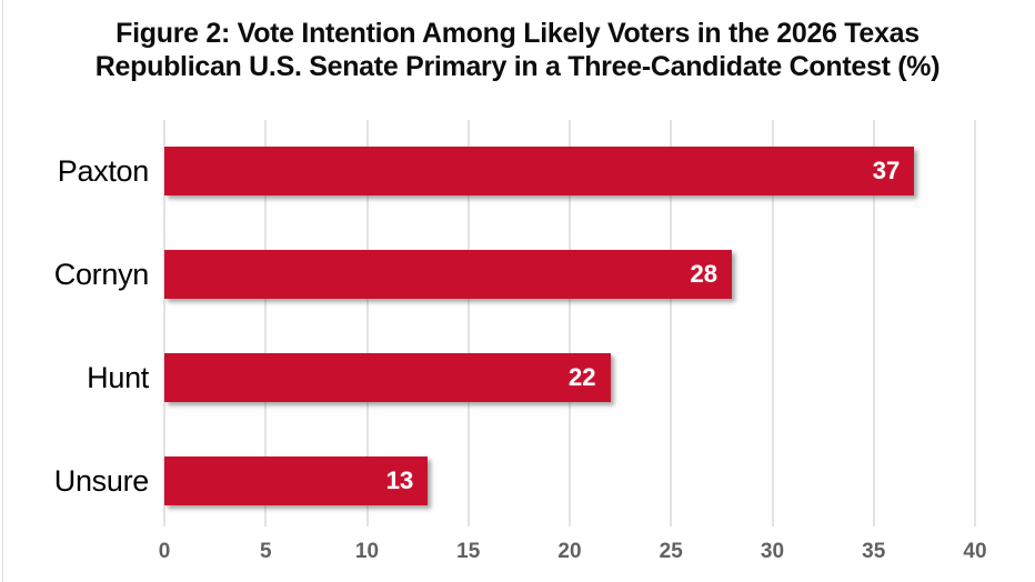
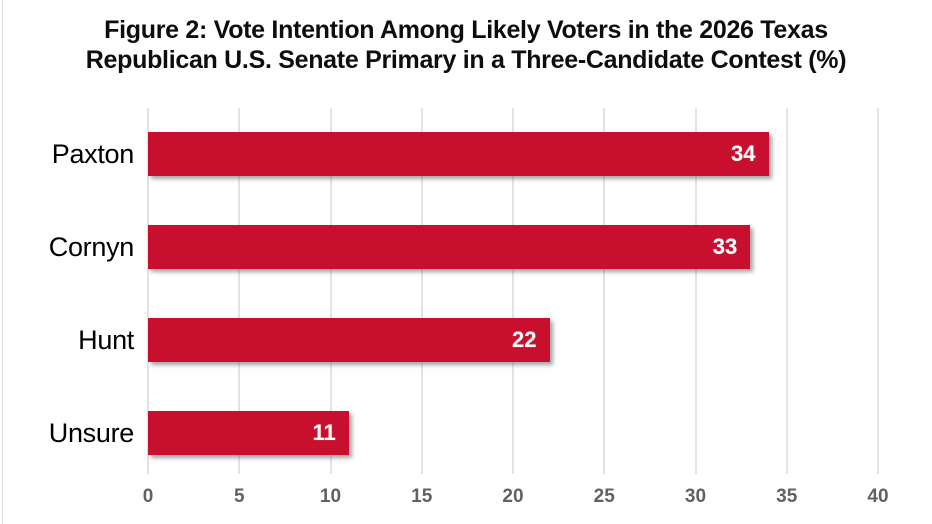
Paxton: 37 -> 34
Cornyn: 28 -> 33
Unsure: 13 -> 11
